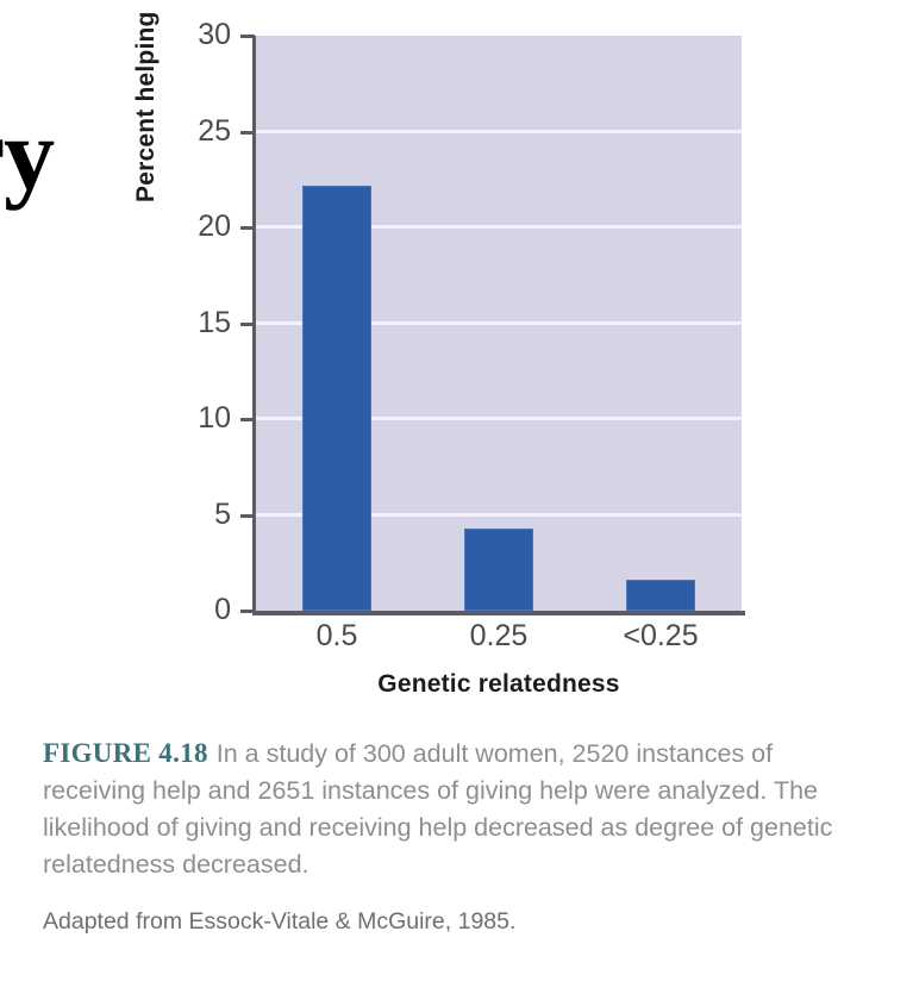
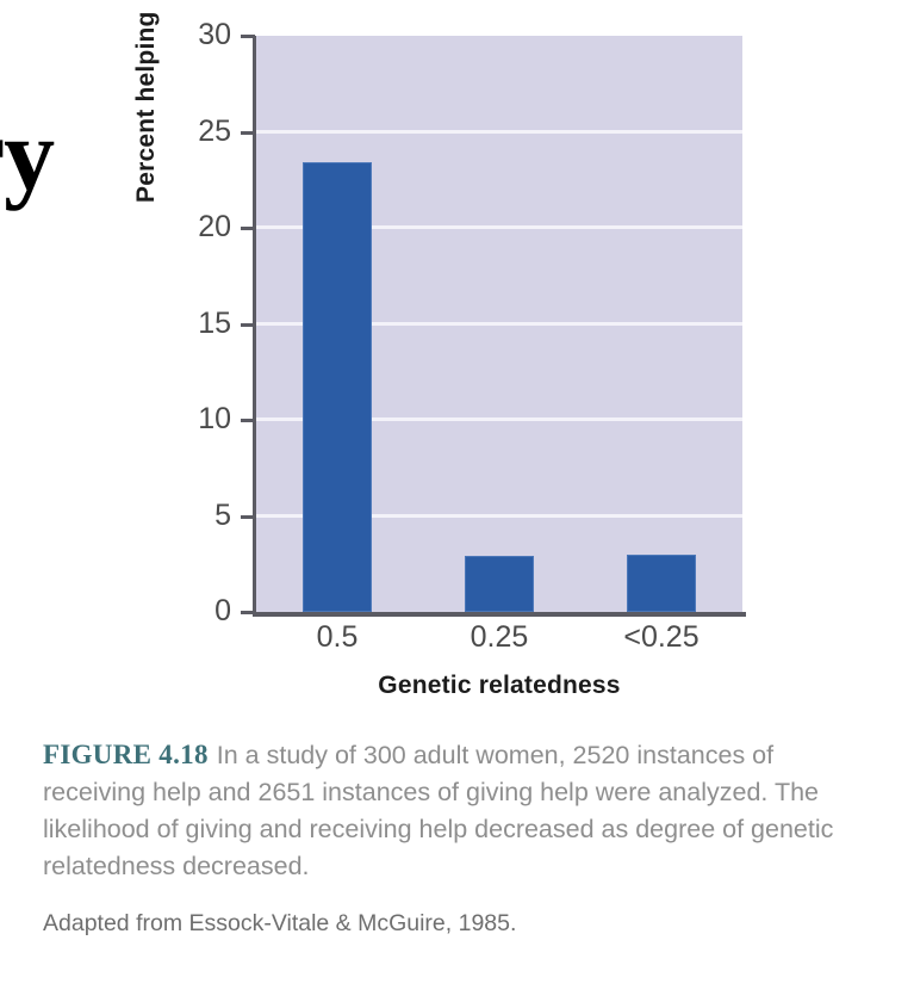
0.5: 22.2 -> 23.4
0.25: 4.3 -> 2.9
<0.25: 1.6 -> 3.0
